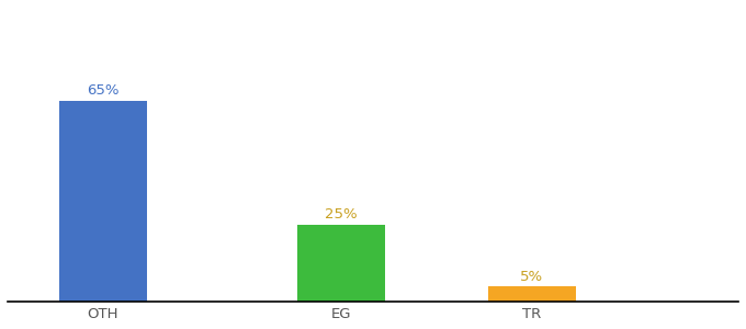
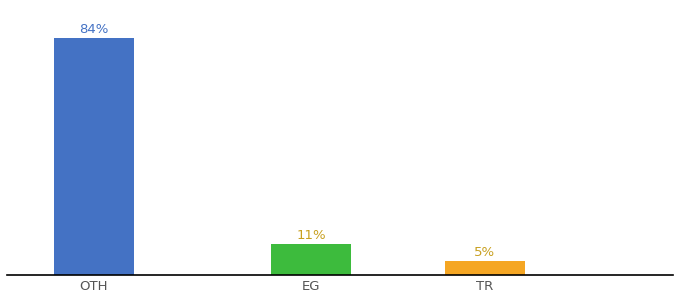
OTH: 65% -> 84%
EG: 25% -> 11%
